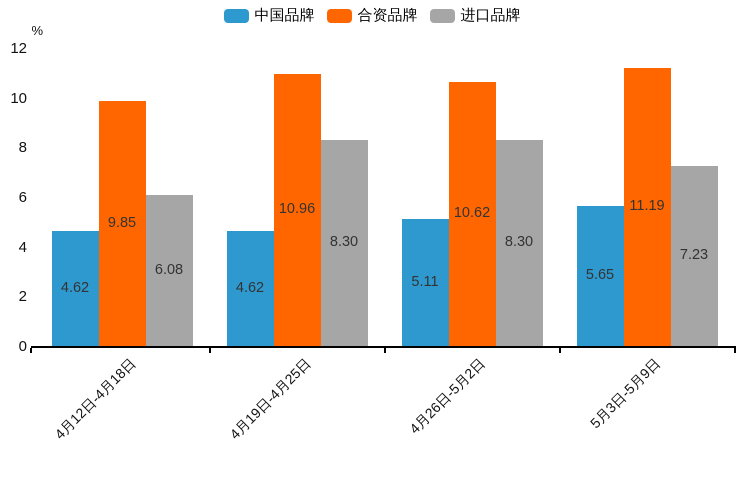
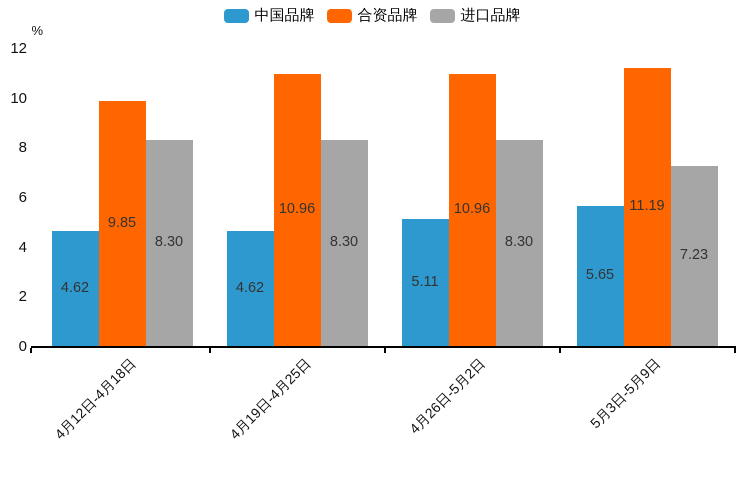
进口品牌/4月12日-4月18日: 6.08 -> 8.30
合资品牌/4月26日-5月2日: 10.62 -> 10.96
